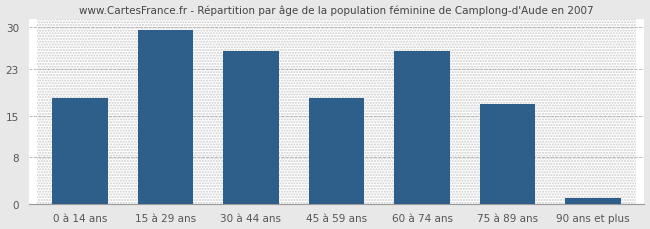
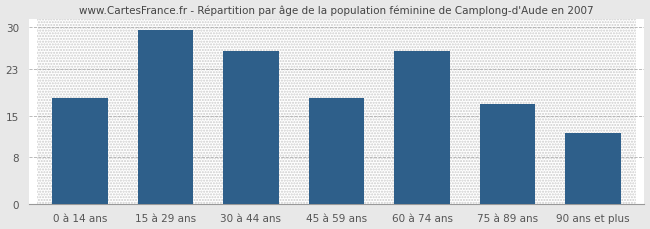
90 ans et plus: 1.0 -> 12.0
